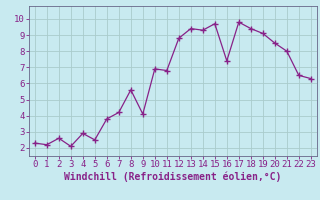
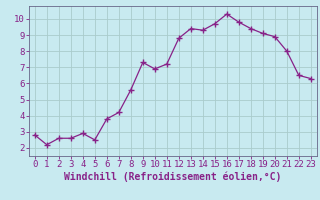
0: 2.3 -> 2.8
3: 2.1 -> 2.6
9: 4.1 -> 7.3
11: 6.8 -> 7.2
16: 7.4 -> 10.3
20: 8.5 -> 8.9
